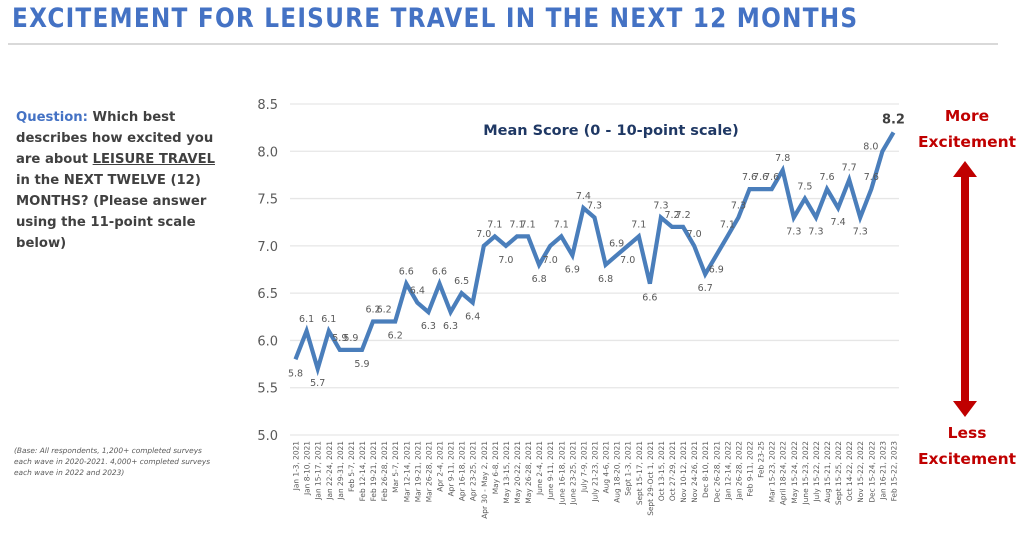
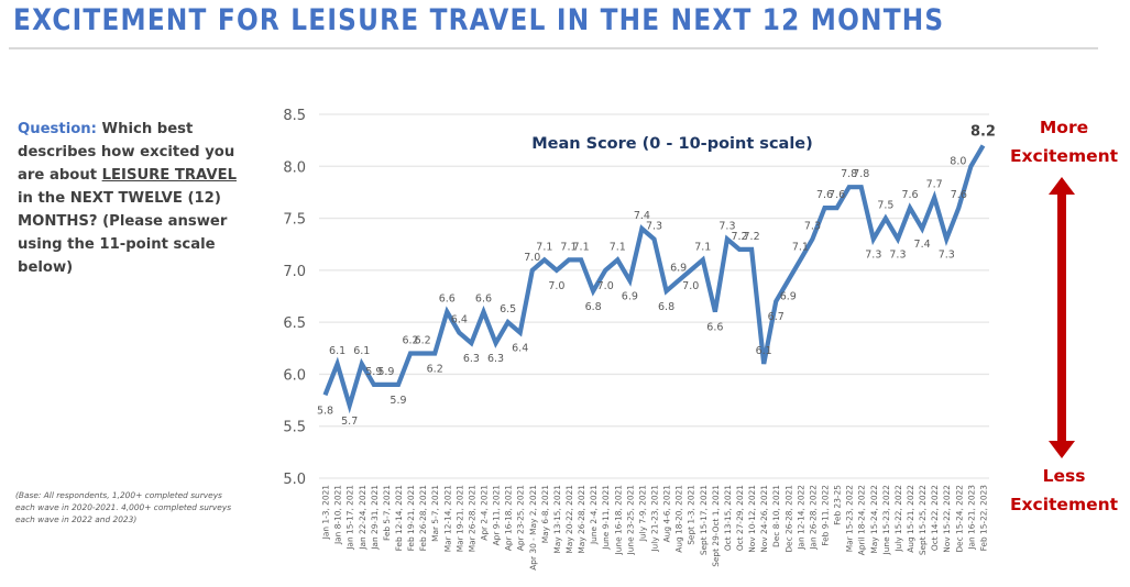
Nov 24-26, 2021: 7.0 -> 6.1
Mar 15-23, 2022: 7.6 -> 7.8
